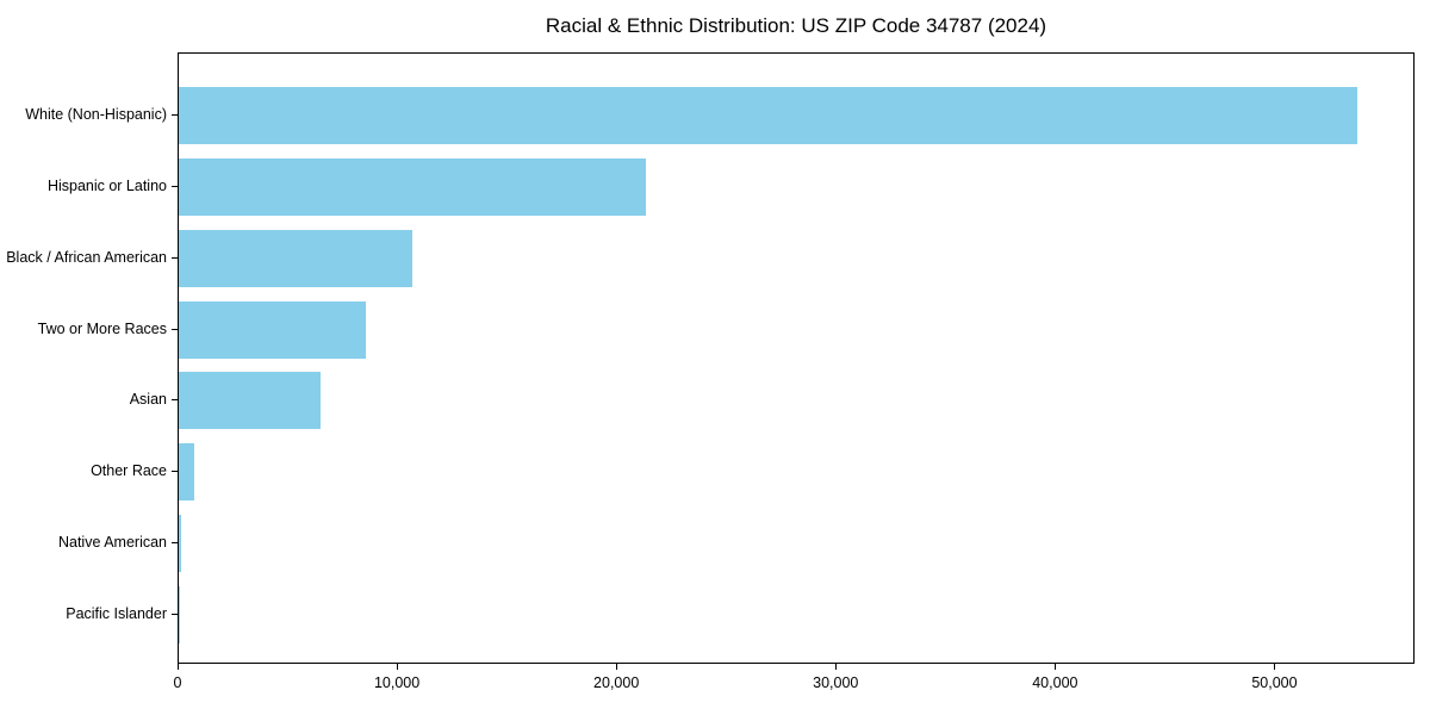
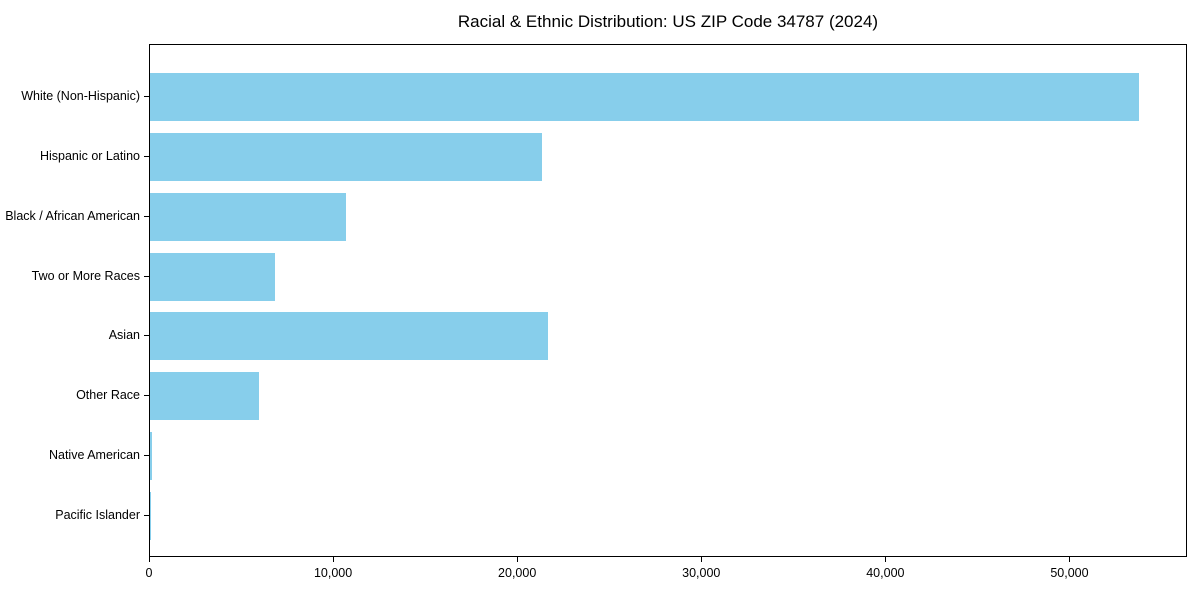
Two or More Races: 8600 -> 6800
Asian: 6400 -> 21600
Other Race: 700 -> 5900
